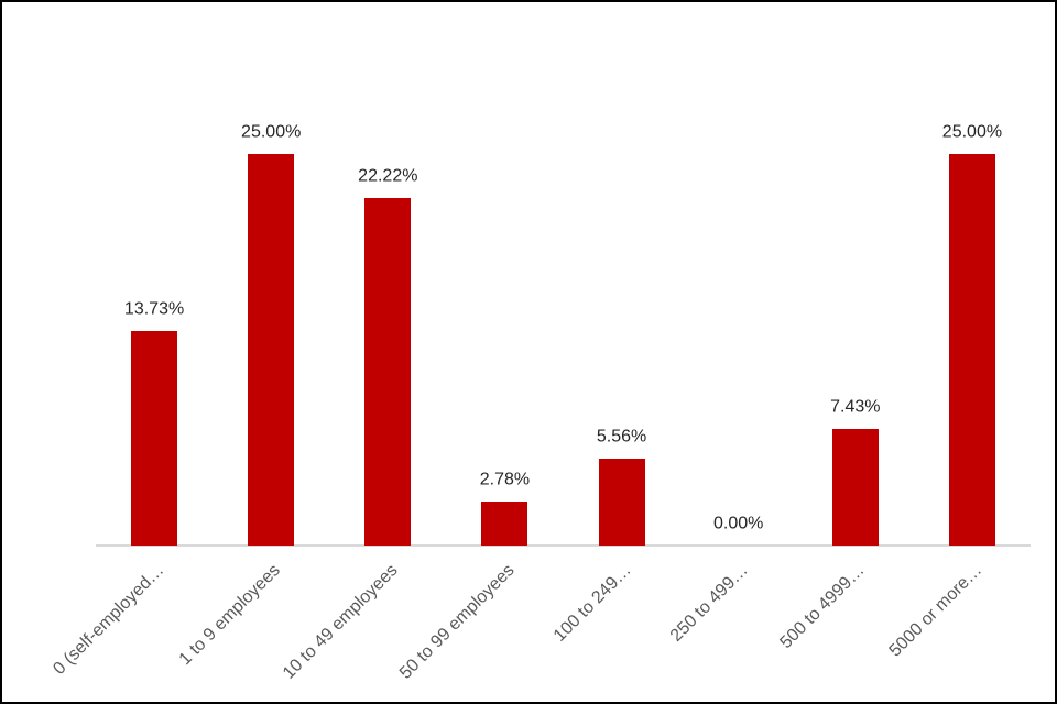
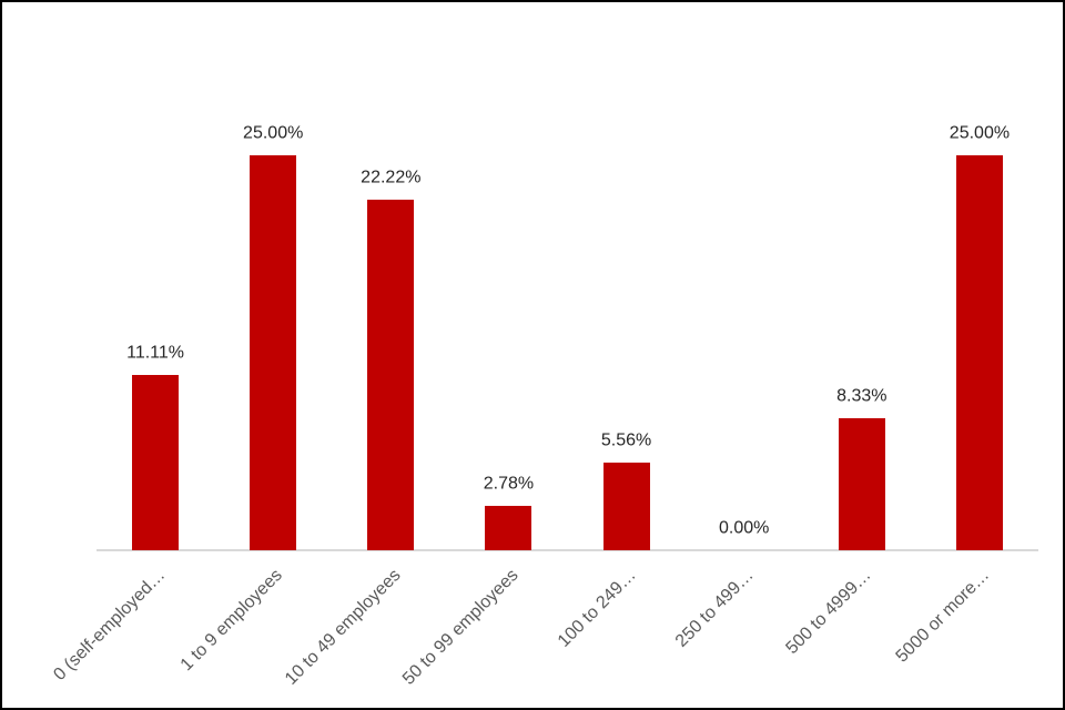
0 (self-employed…: 13.73% -> 11.11%
500 to 4999…: 7.43% -> 8.33%
